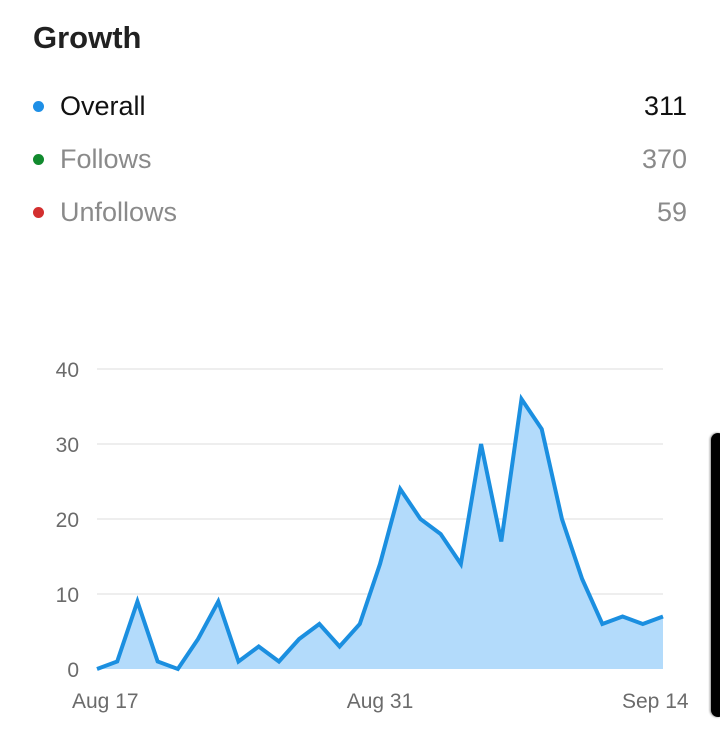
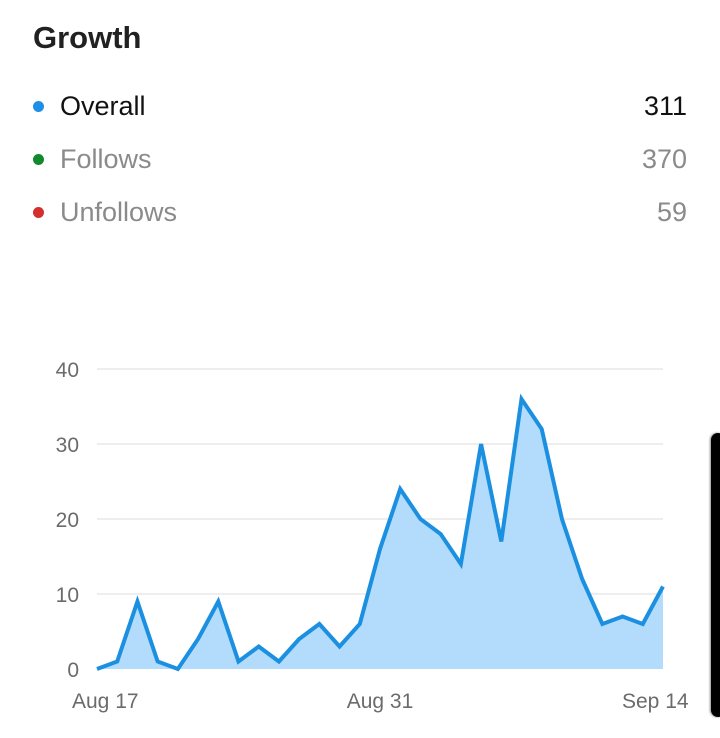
Aug 31: 14 -> 16
Sep 14: 7 -> 11
